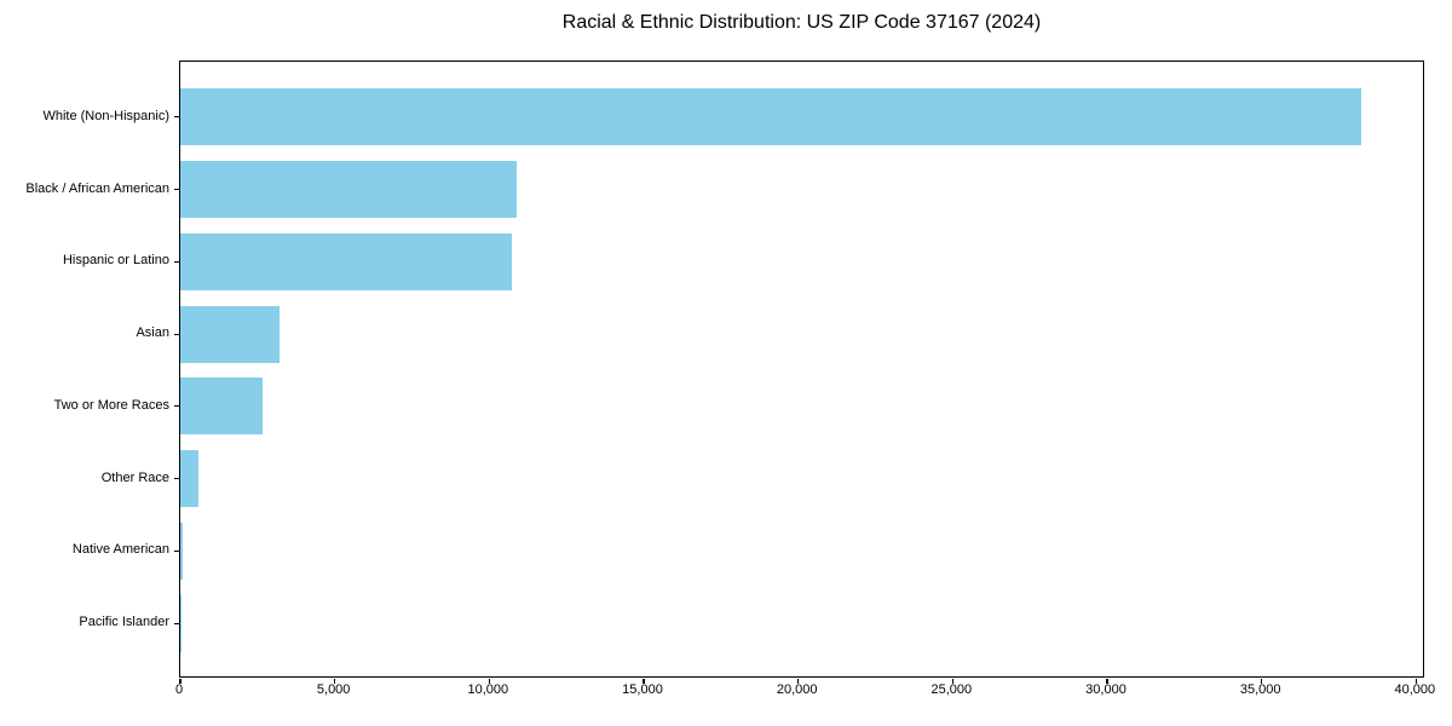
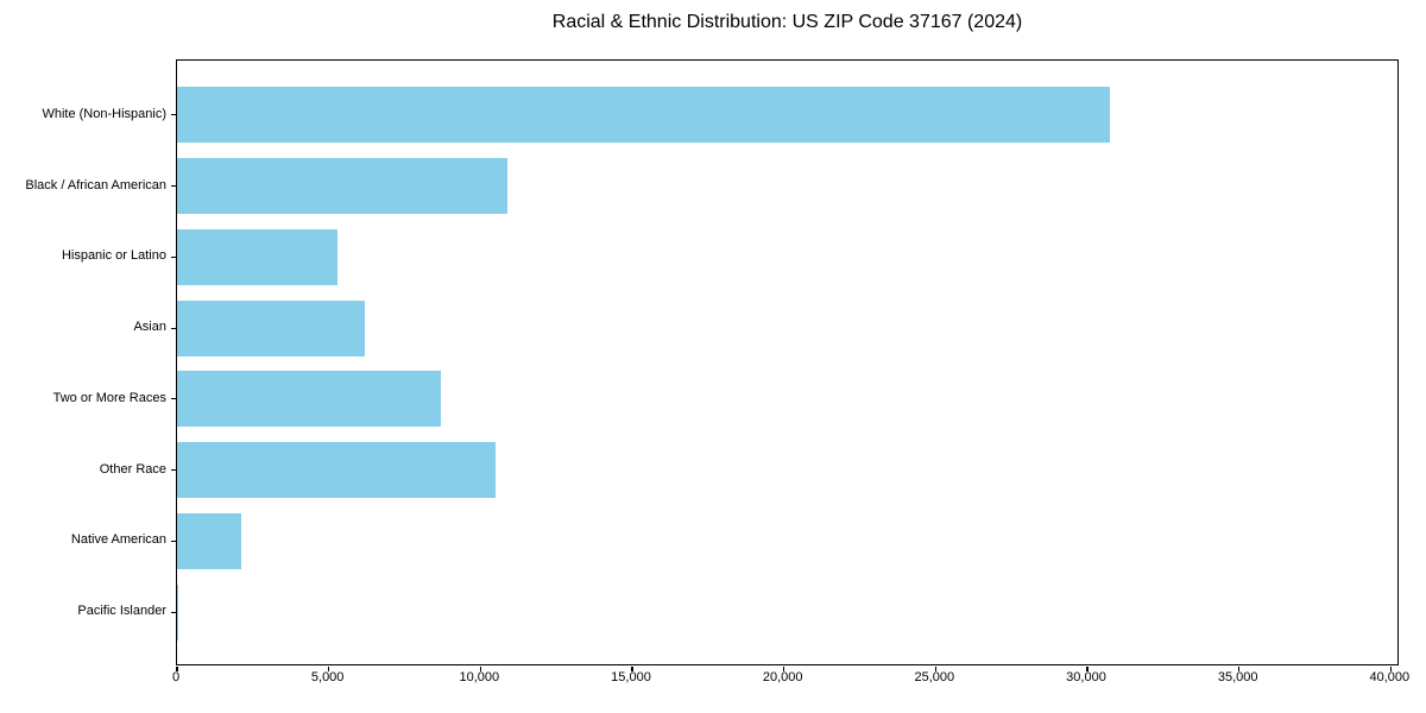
White (Non-Hispanic): 38300 -> 30800
Hispanic or Latino: 10800 -> 5300
Asian: 3200 -> 6200
Two or More Races: 2600 -> 8700
Other Race: 600 -> 10500
Native American: 100 -> 2100
